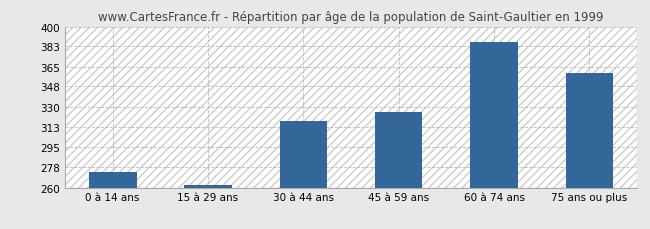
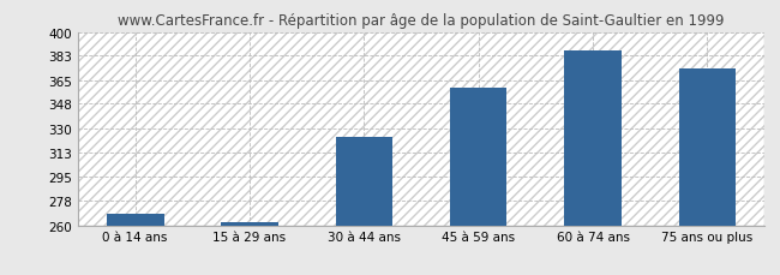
0 à 14 ans: 274 -> 268
30 à 44 ans: 318 -> 324
45 à 59 ans: 326 -> 360
75 ans ou plus: 360 -> 374
